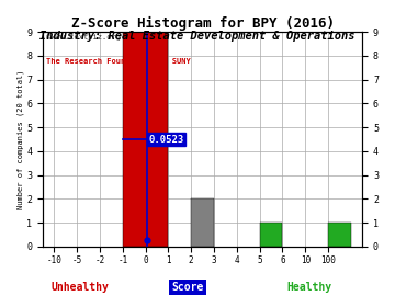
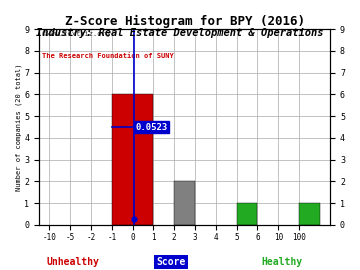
0: 9 -> 6
